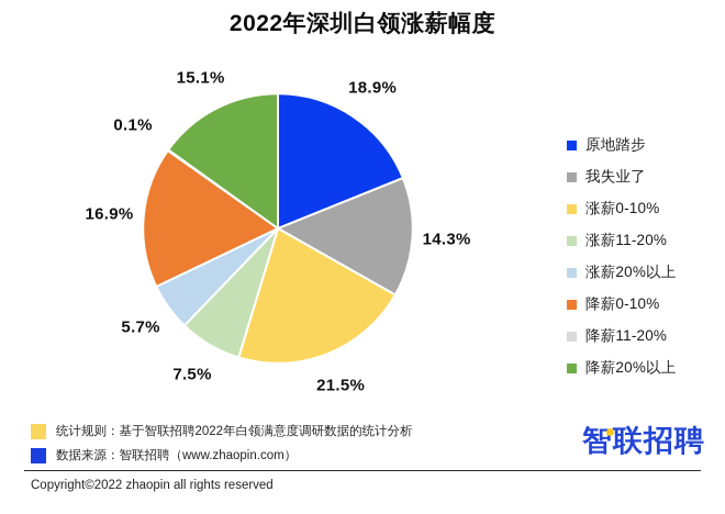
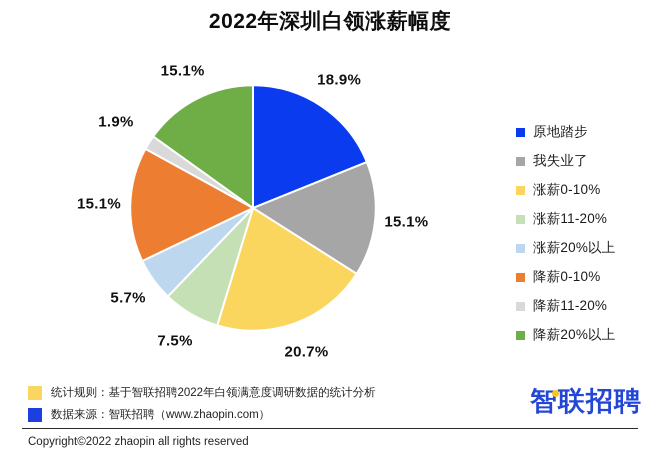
我失业了: 14.3% -> 15.1%
涨薪0-10%: 21.5% -> 20.7%
降薪0-10%: 16.9% -> 15.1%
降薪11-20%: 0.1% -> 1.9%
